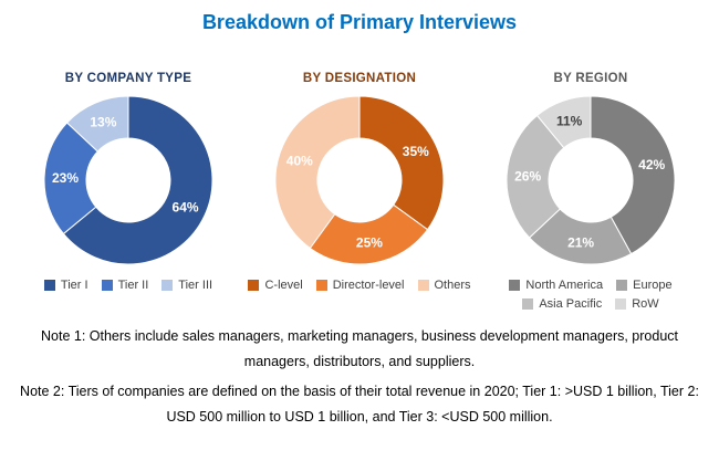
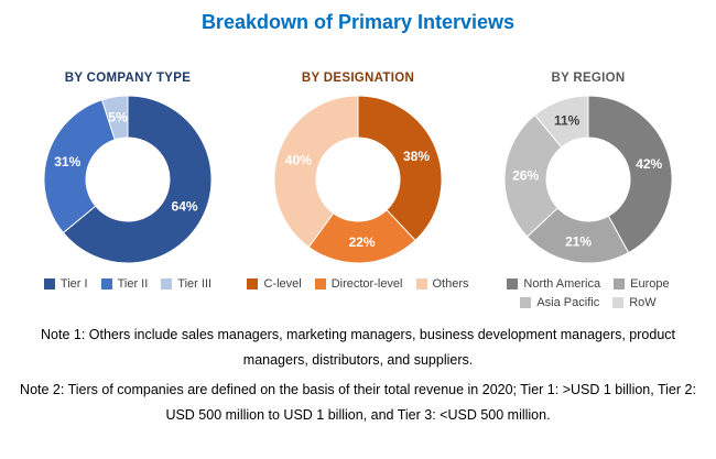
BY COMPANY TYPE/Tier II: 23% -> 31%
BY COMPANY TYPE/Tier III: 13% -> 5%
BY DESIGNATION/C-level: 35% -> 38%
BY DESIGNATION/Director-level: 25% -> 22%
